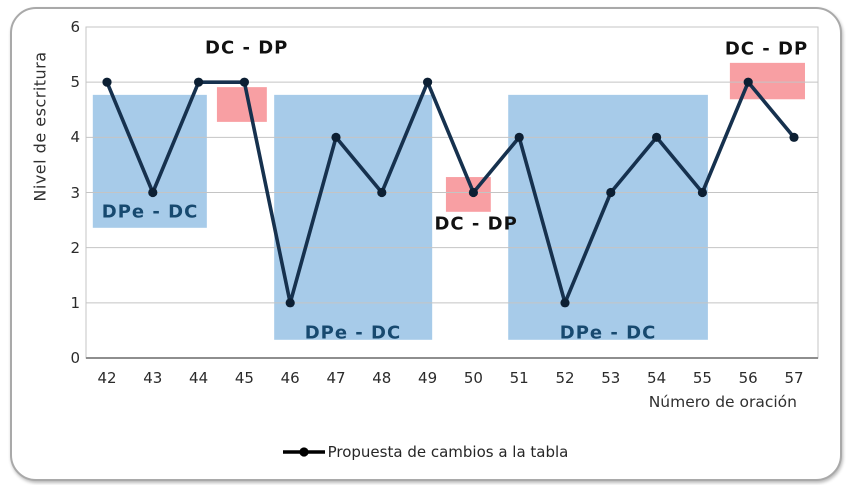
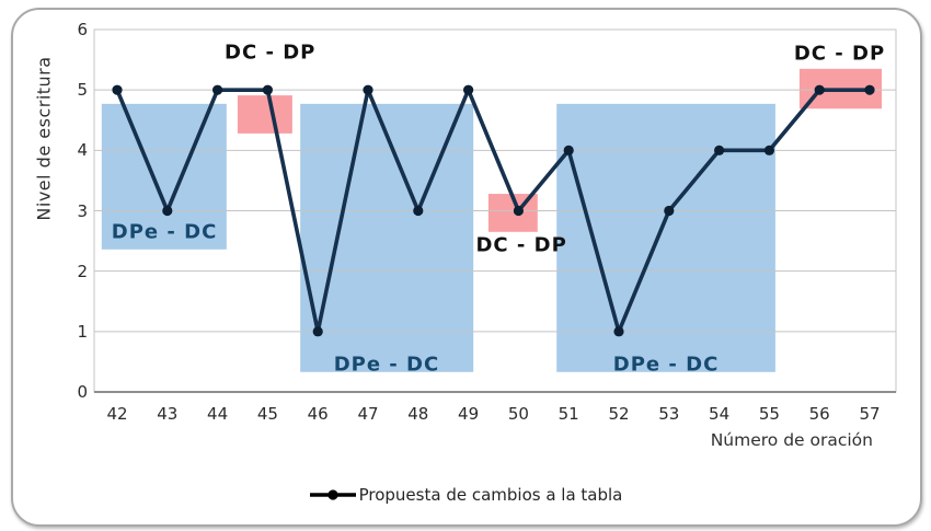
47: 4 -> 5
55: 3 -> 4
57: 4 -> 5
